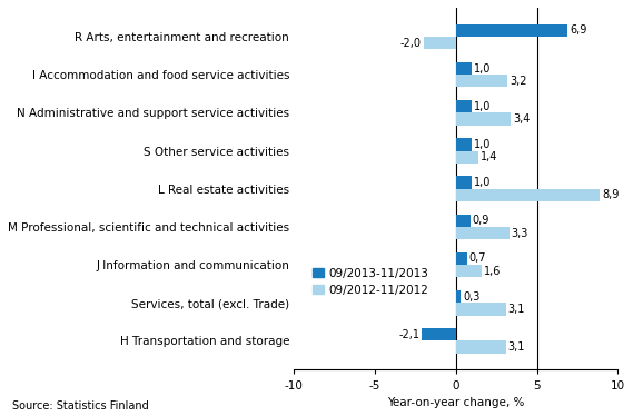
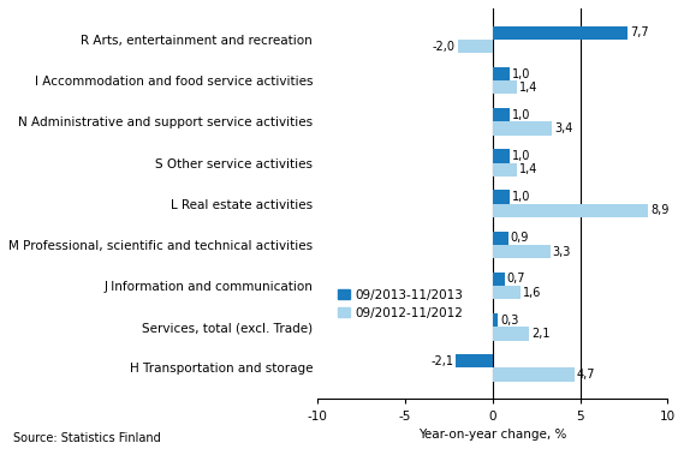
09/2013-11/2013/R Arts, entertainment and recreation: 6,9 -> 7,7
09/2012-11/2012/I Accommodation and food service activities: 3,2 -> 1,4
09/2012-11/2012/Services, total (excl. Trade): 3,1 -> 2,1
09/2012-11/2012/H Transportation and storage: 3,1 -> 4,7
